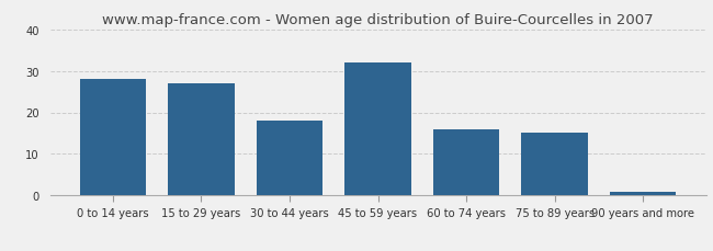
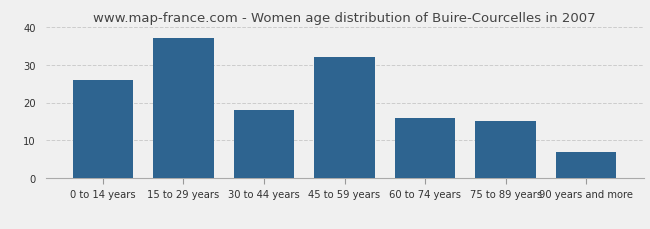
0 to 14 years: 28 -> 26
15 to 29 years: 27 -> 37
90 years and more: 1 -> 7
